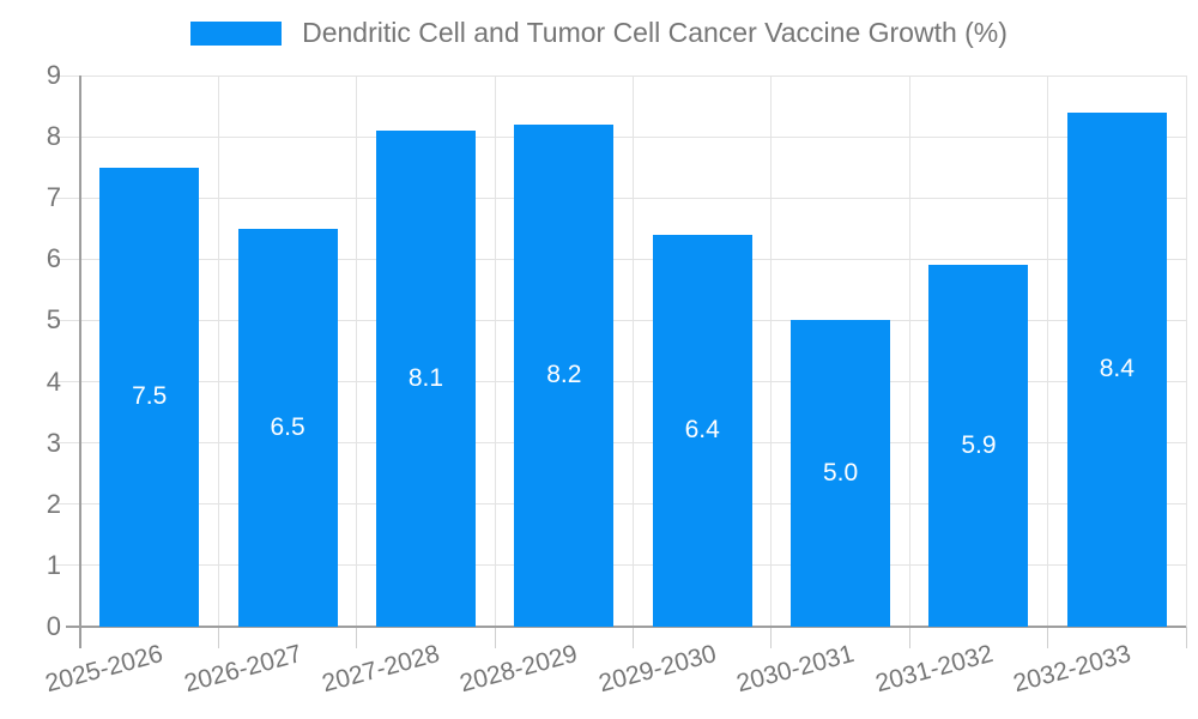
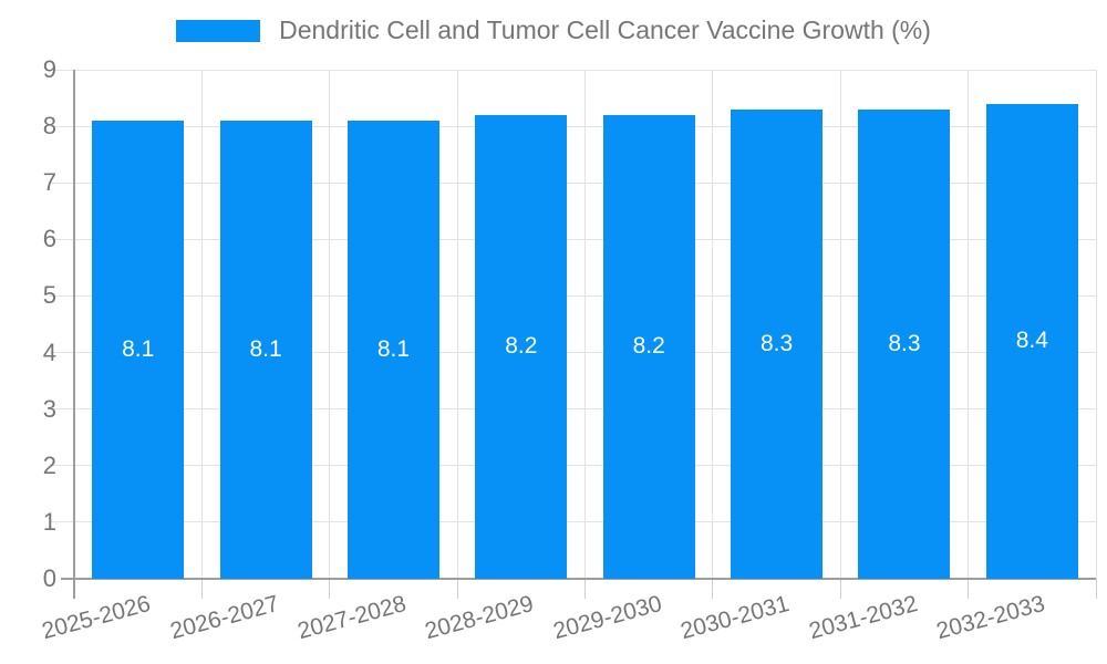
2025-2026: 7.5 -> 8.1
2026-2027: 6.5 -> 8.1
2029-2030: 6.4 -> 8.2
2030-2031: 5.0 -> 8.3
2031-2032: 5.9 -> 8.3
